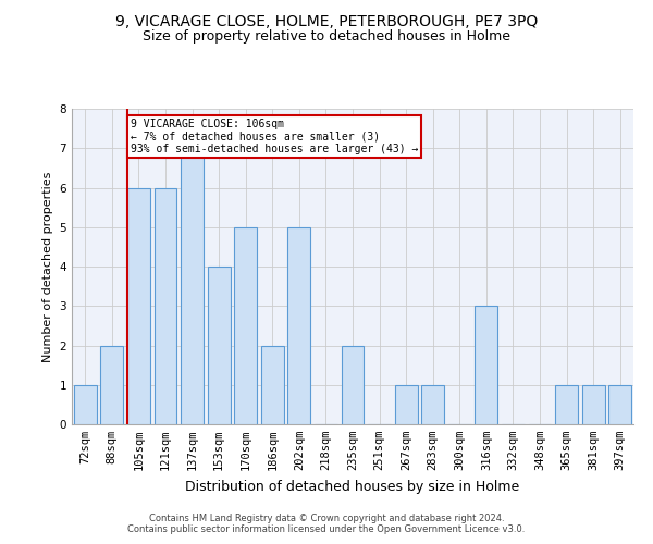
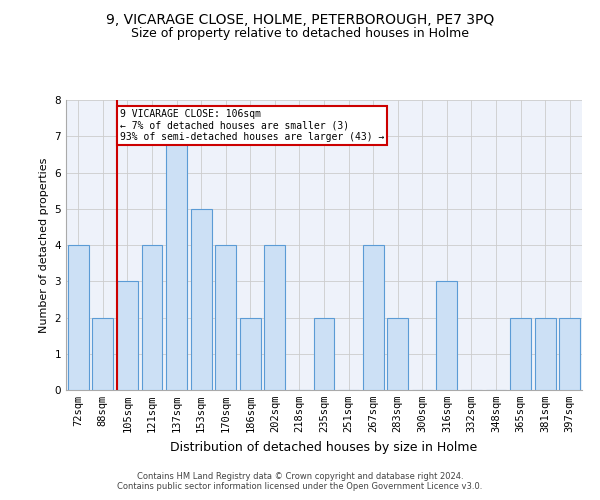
72sqm: 1 -> 4
105sqm: 6 -> 3
121sqm: 6 -> 4
153sqm: 4 -> 5
170sqm: 5 -> 4
202sqm: 5 -> 4
267sqm: 1 -> 4
283sqm: 1 -> 2
365sqm: 1 -> 2
381sqm: 1 -> 2
397sqm: 1 -> 2
